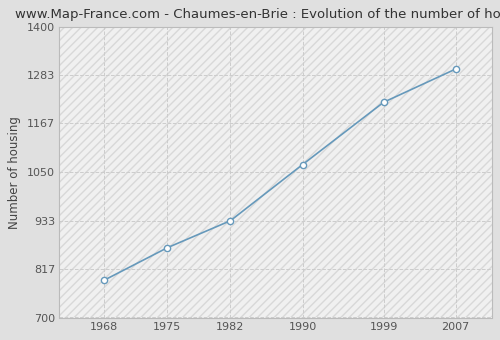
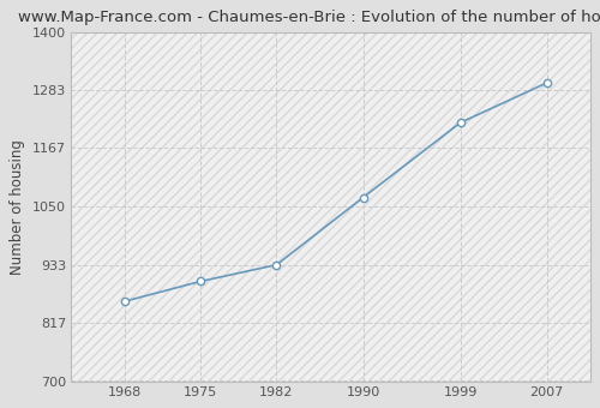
1968: 790 -> 860
1975: 868 -> 900
